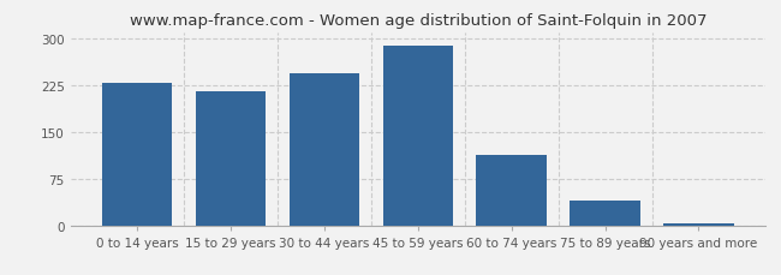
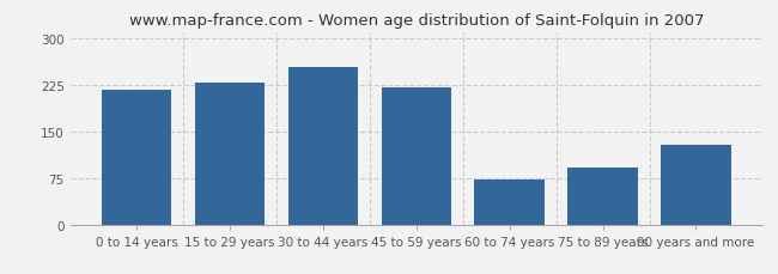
0 to 14 years: 228 -> 216
15 to 29 years: 215 -> 228
30 to 44 years: 243 -> 254
45 to 59 years: 288 -> 220
60 to 74 years: 113 -> 72
75 to 89 years: 40 -> 92
90 years and more: 4 -> 128
